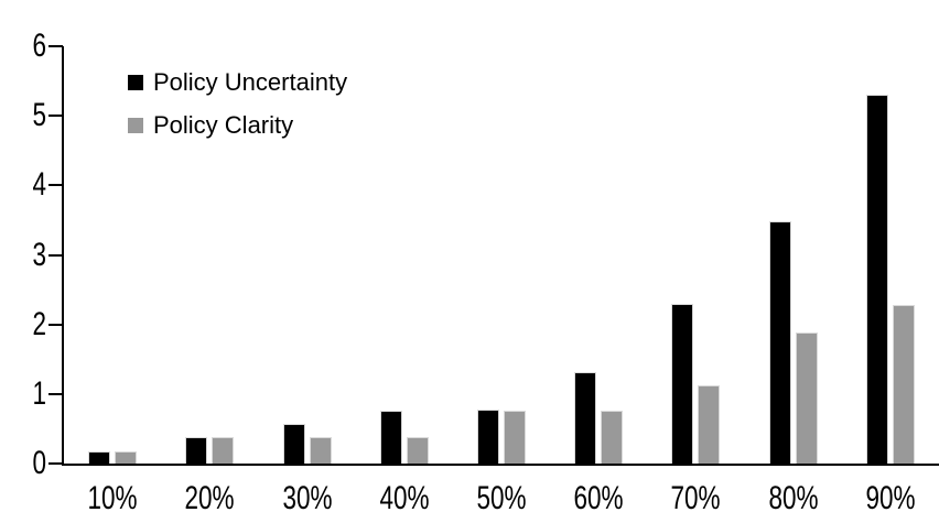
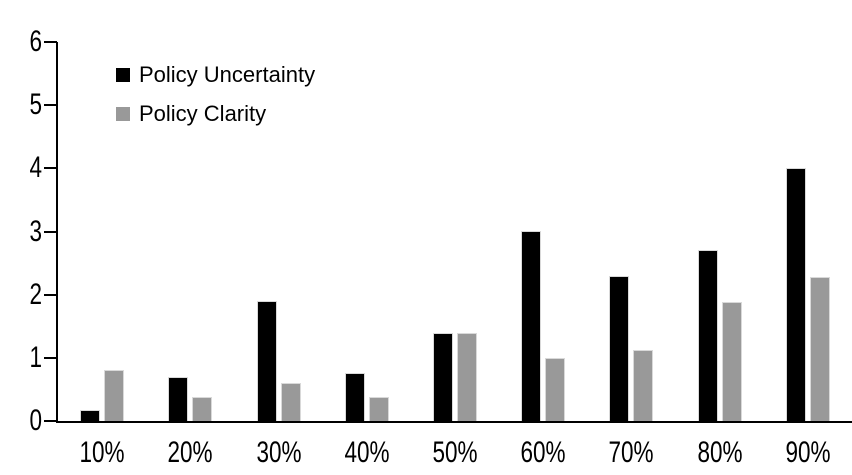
Policy Clarity/10%: 0.2 -> 0.8
Policy Uncertainty/20%: 0.4 -> 0.7
Policy Uncertainty/30%: 0.6 -> 1.9
Policy Clarity/30%: 0.4 -> 0.6
Policy Uncertainty/50%: 0.8 -> 1.4
Policy Clarity/50%: 0.8 -> 1.4
Policy Uncertainty/60%: 1.3 -> 3.0
Policy Clarity/60%: 0.8 -> 1.0
Policy Uncertainty/80%: 3.5 -> 2.7
Policy Uncertainty/90%: 5.3 -> 4.0
